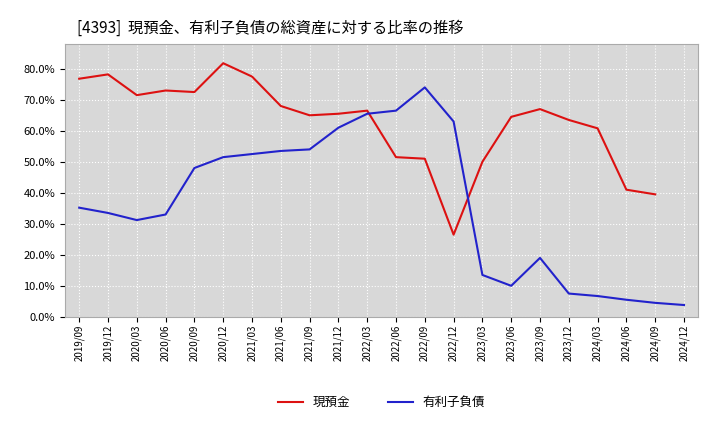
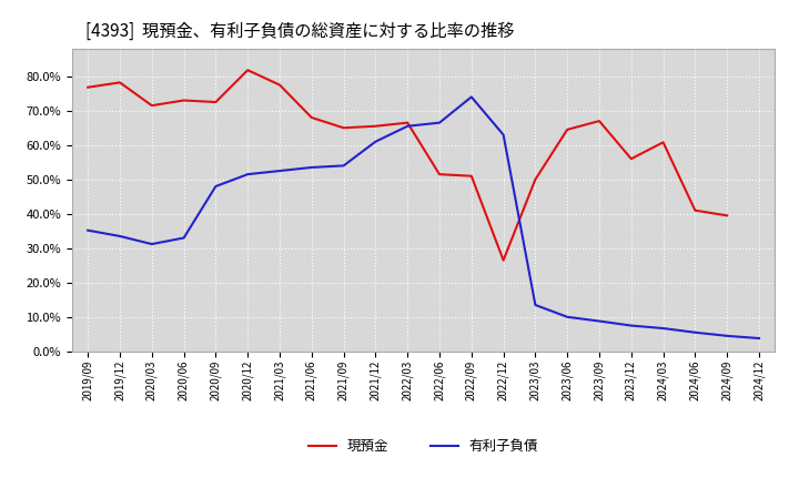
有利子負債/2023/09: 19.0% -> 8.8%
現預金/2023/12: 63.5% -> 56.0%
